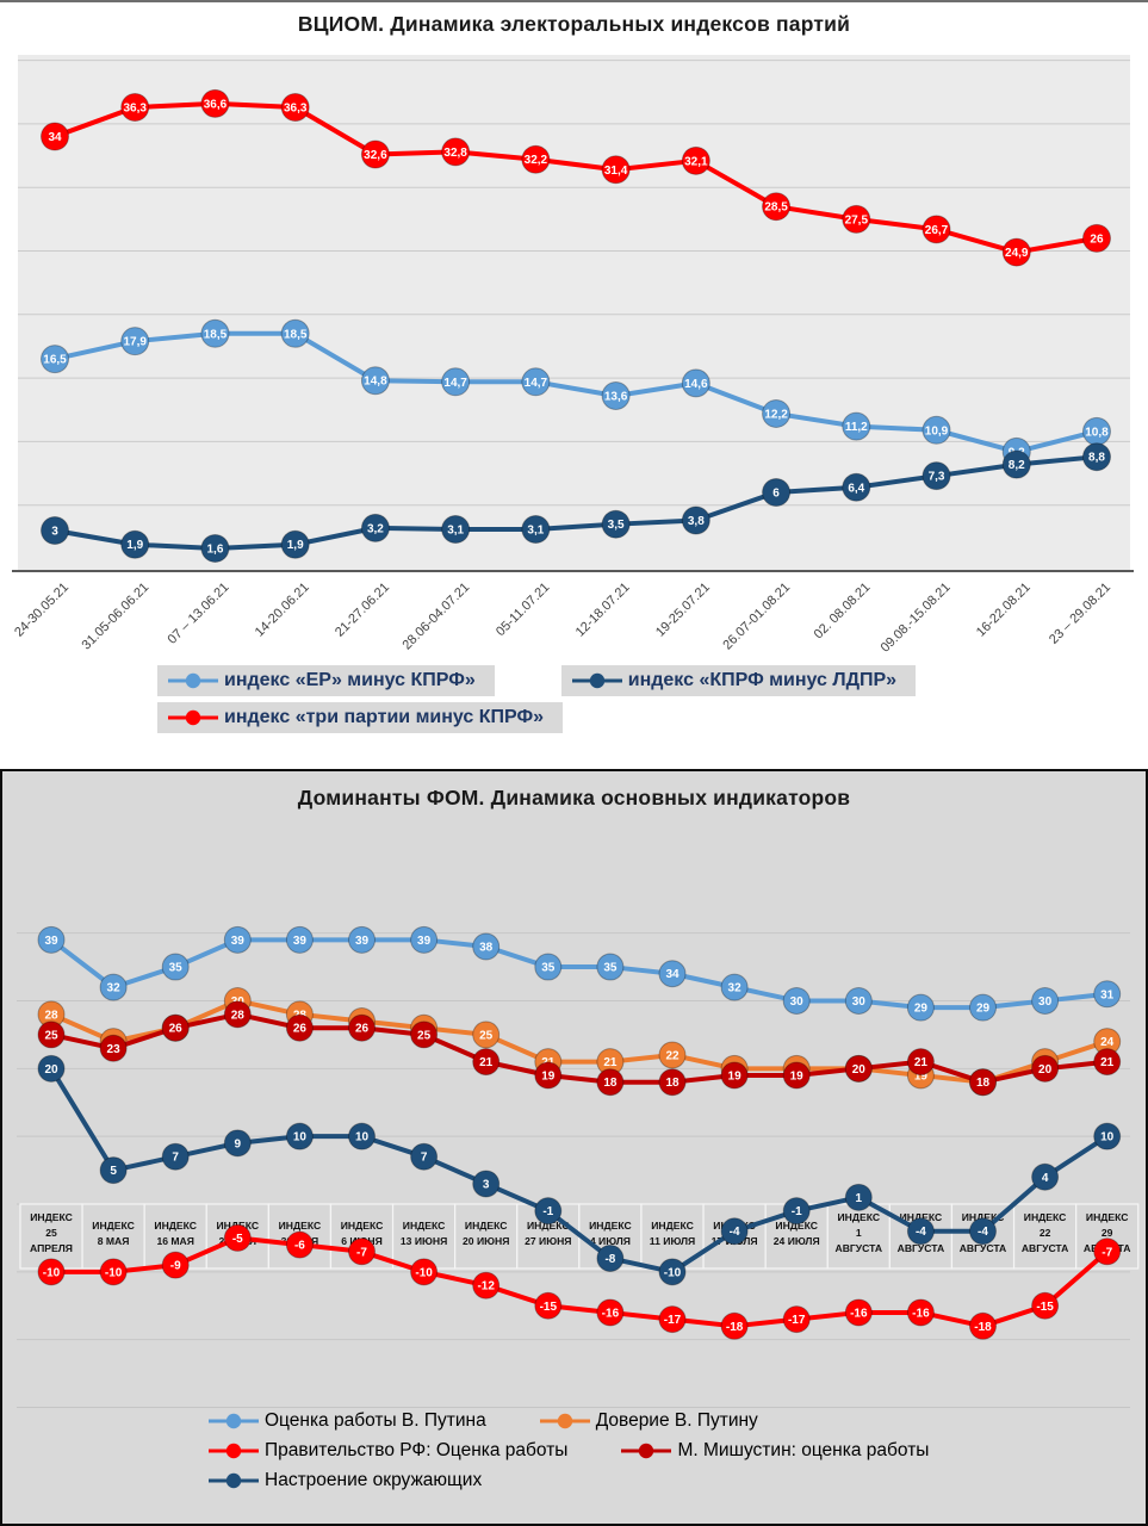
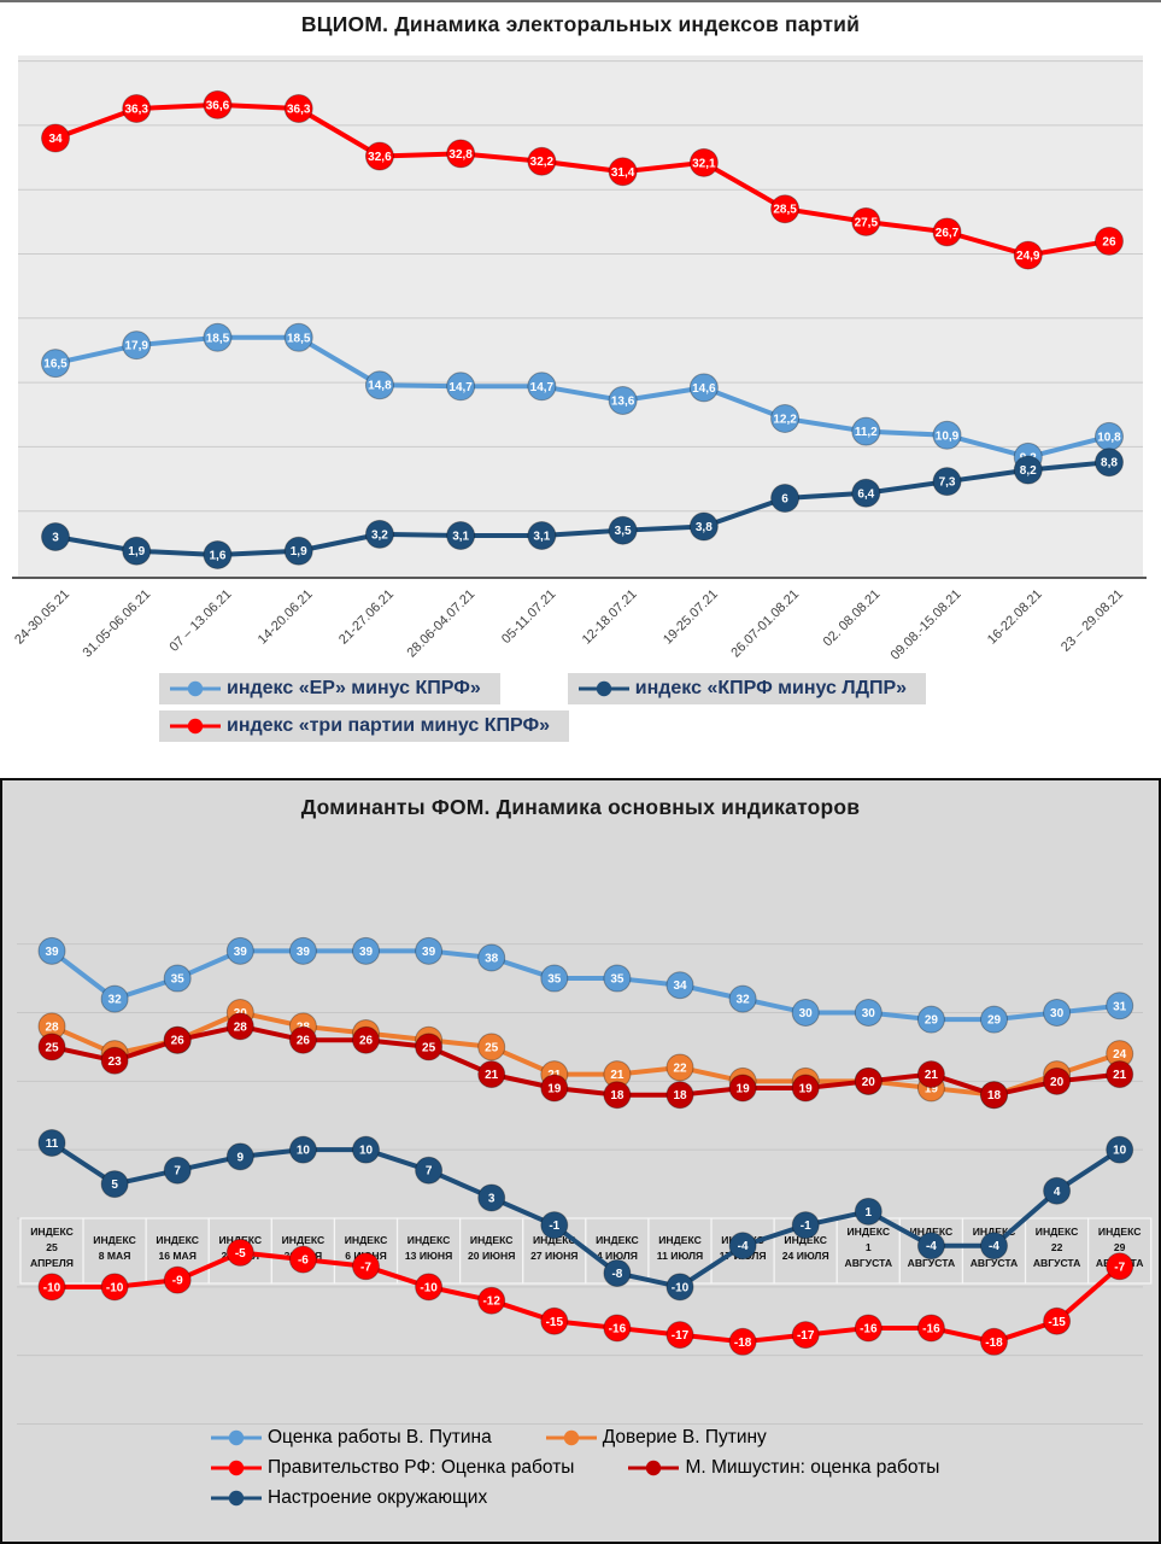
Доминанты ФОМ. Динамика основных индикаторов/Настроение окружающих/25 АПРЕЛЯ: 20 -> 11
